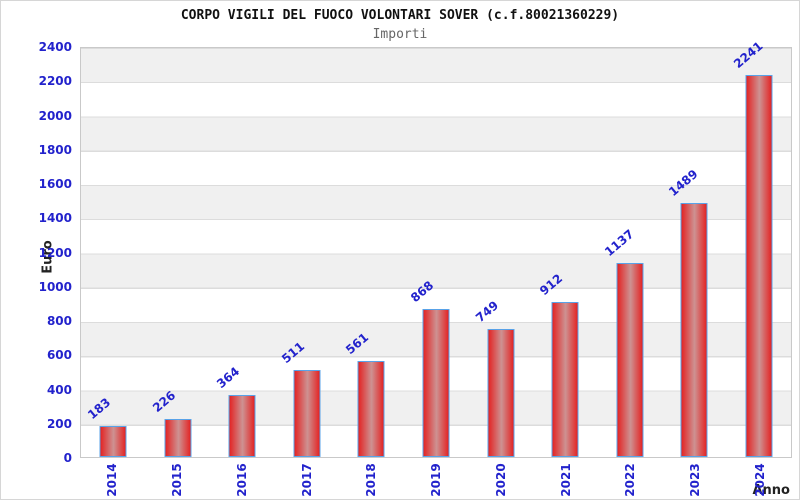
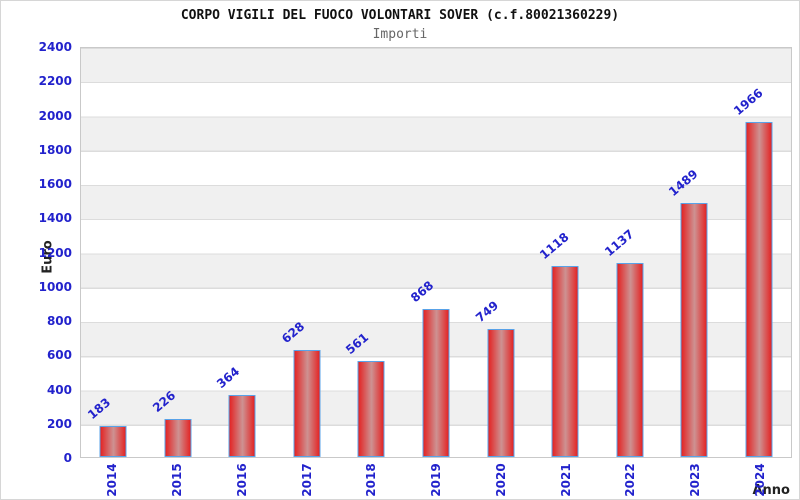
2017: 511 -> 628
2021: 912 -> 1118
2024: 2241 -> 1966
